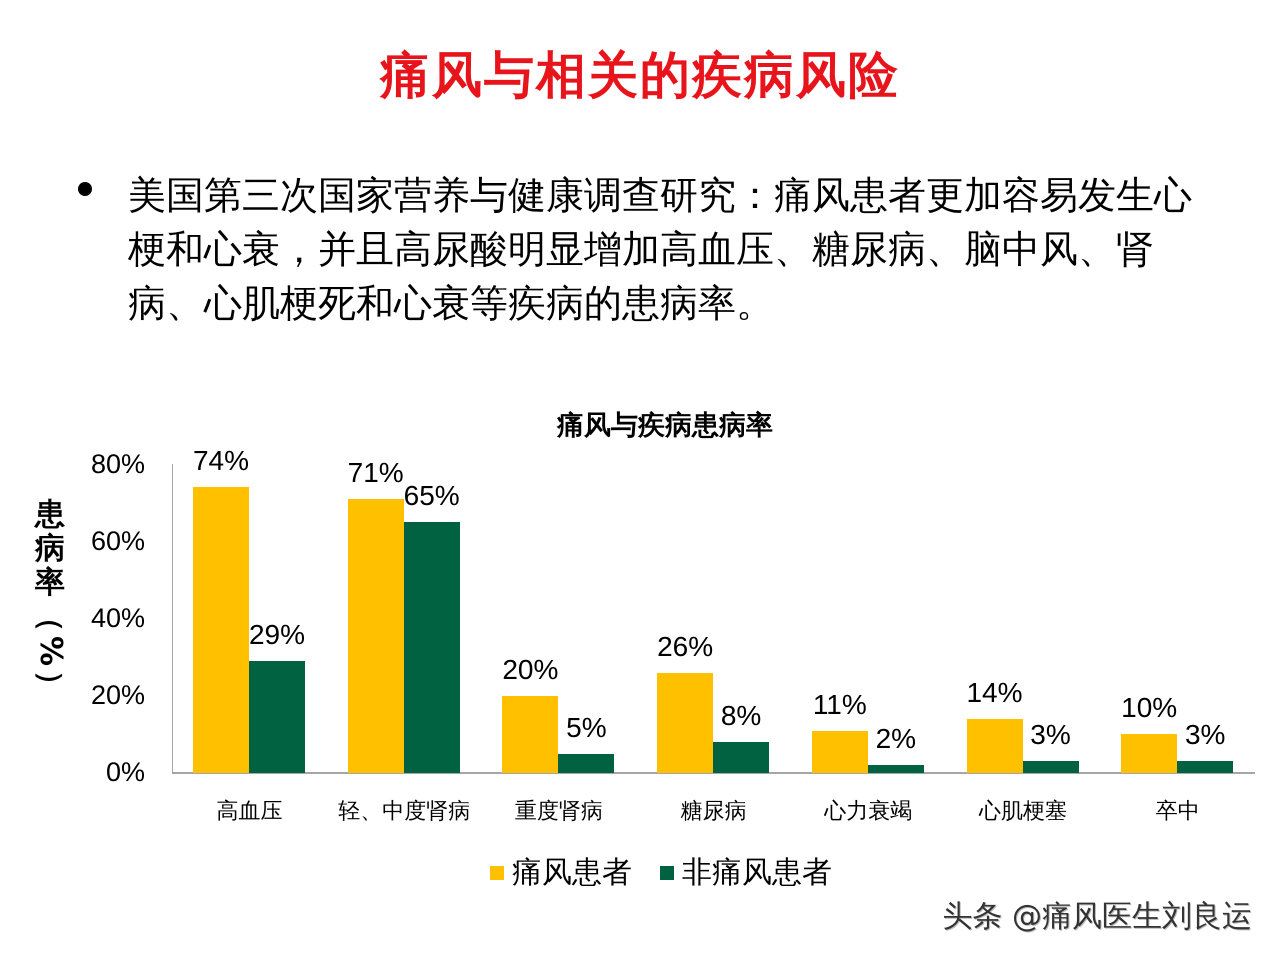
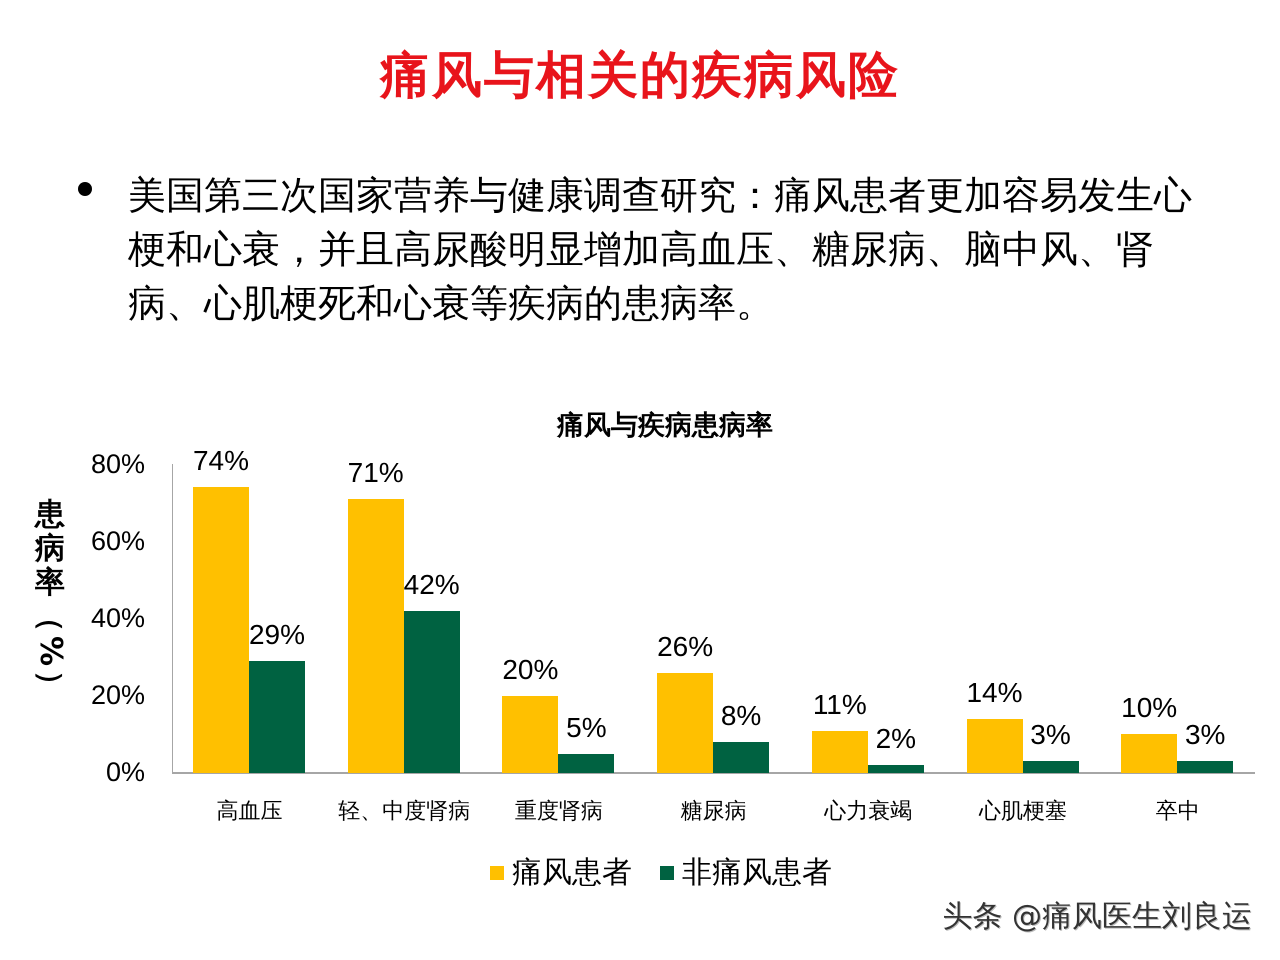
非痛风患者/轻、中度肾病: 65% -> 42%
